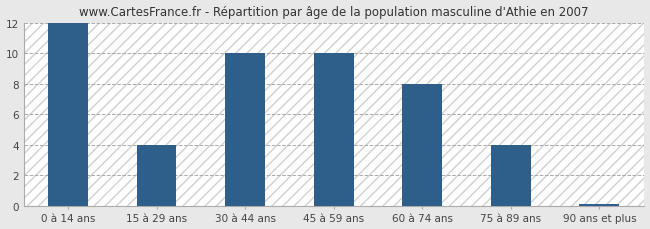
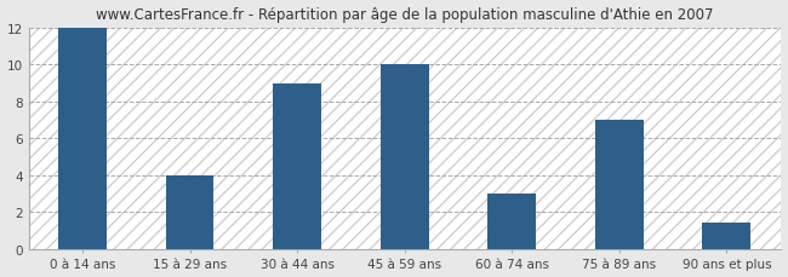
30 à 44 ans: 10.0 -> 9.0
60 à 74 ans: 8.0 -> 3.0
75 à 89 ans: 4.0 -> 7.0
90 ans et plus: 0.1 -> 1.4
